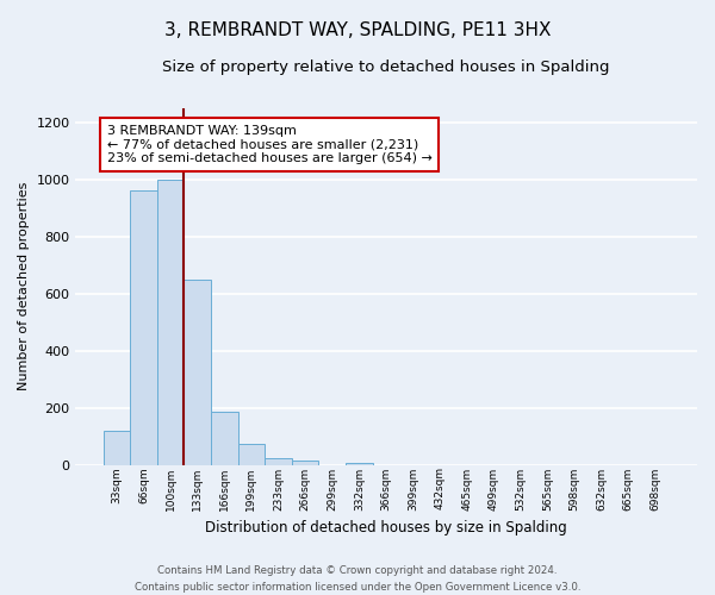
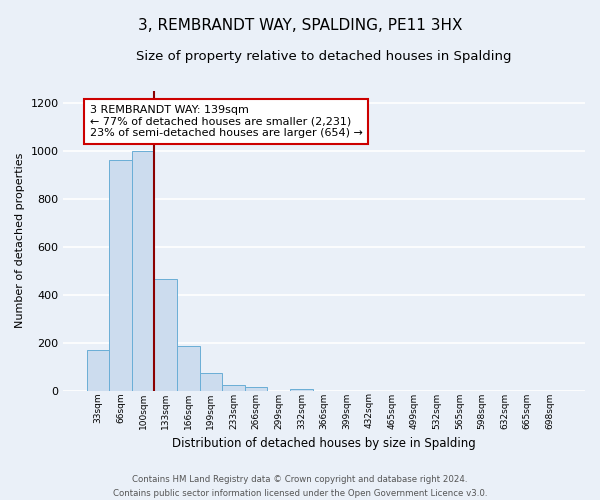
33sqm: 120 -> 170
133sqm: 650 -> 465
